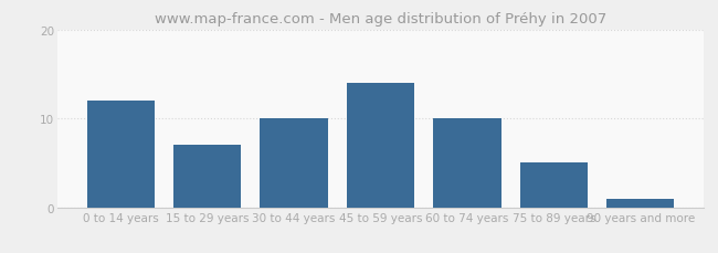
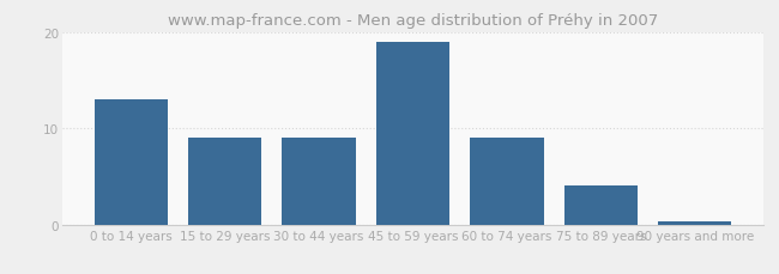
0 to 14 years: 12.0 -> 13.0
15 to 29 years: 7.0 -> 9.0
30 to 44 years: 10.0 -> 9.0
45 to 59 years: 14.0 -> 19.0
60 to 74 years: 10.0 -> 9.0
75 to 89 years: 5.0 -> 4.0
90 years and more: 1.0 -> 0.3
